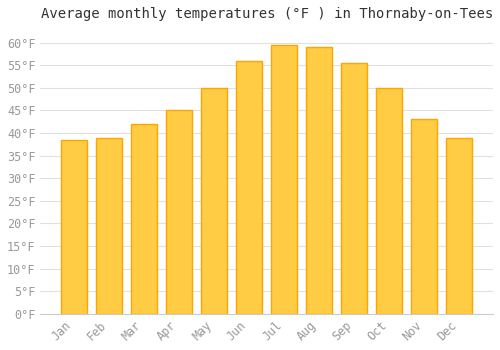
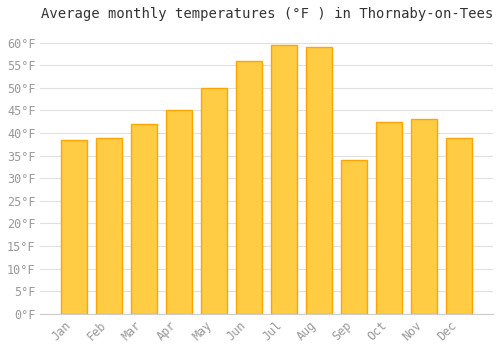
Sep: 55.5°F -> 34.0°F
Oct: 50.0°F -> 42.5°F
